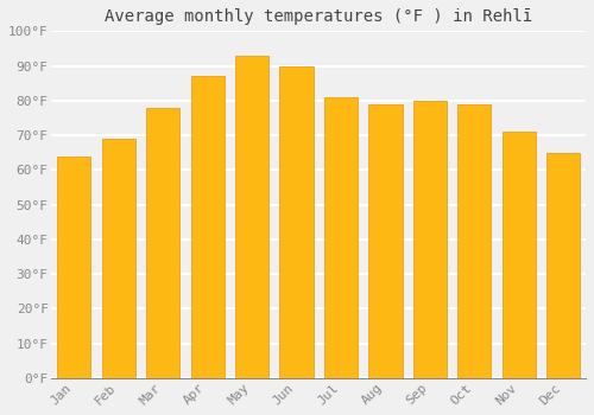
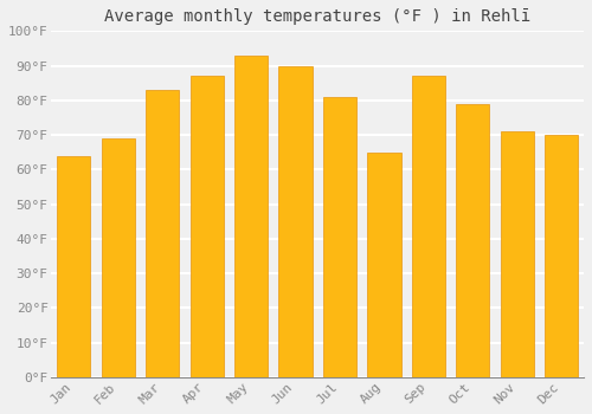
Mar: 78°F -> 83°F
Aug: 79°F -> 65°F
Sep: 80°F -> 87°F
Dec: 65°F -> 70°F
